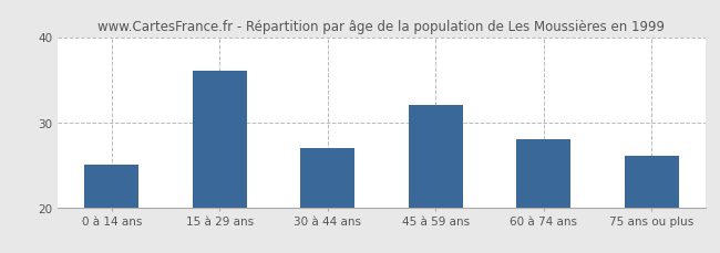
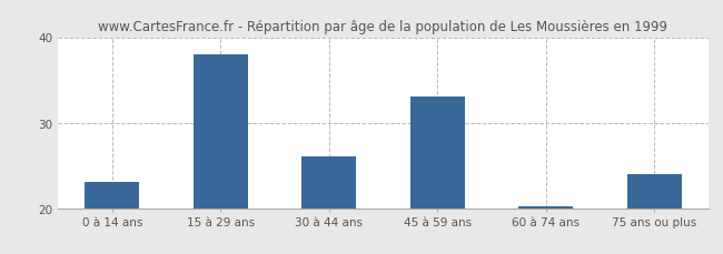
0 à 14 ans: 25.0 -> 23.0
15 à 29 ans: 36.0 -> 38.0
30 à 44 ans: 27.0 -> 26.0
45 à 59 ans: 32.0 -> 33.0
60 à 74 ans: 28.0 -> 20.2
75 ans ou plus: 26.0 -> 24.0
